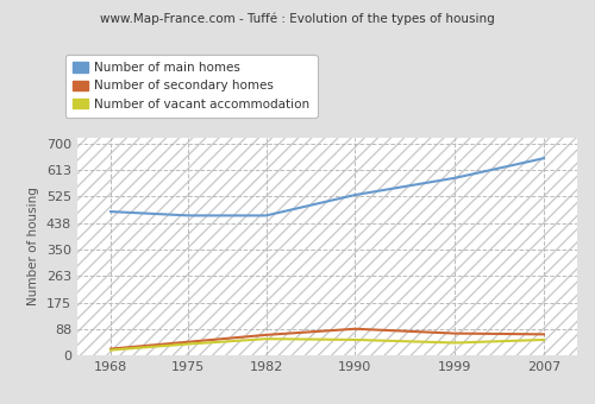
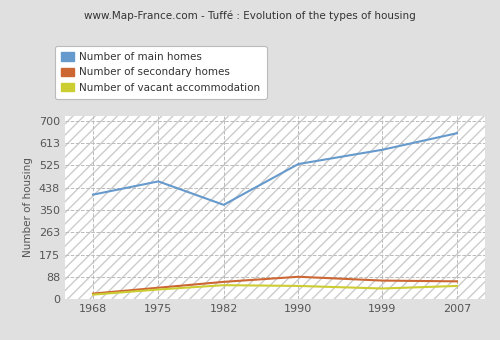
Number of main homes/1968: 475 -> 410
Number of main homes/1982: 462 -> 370
